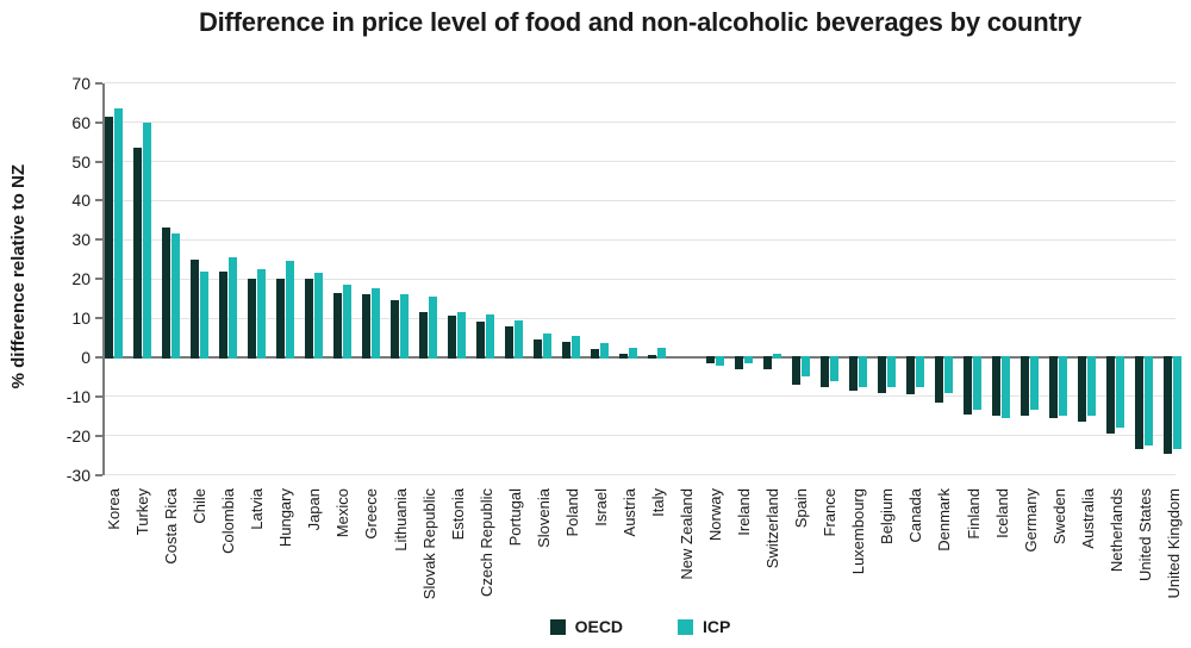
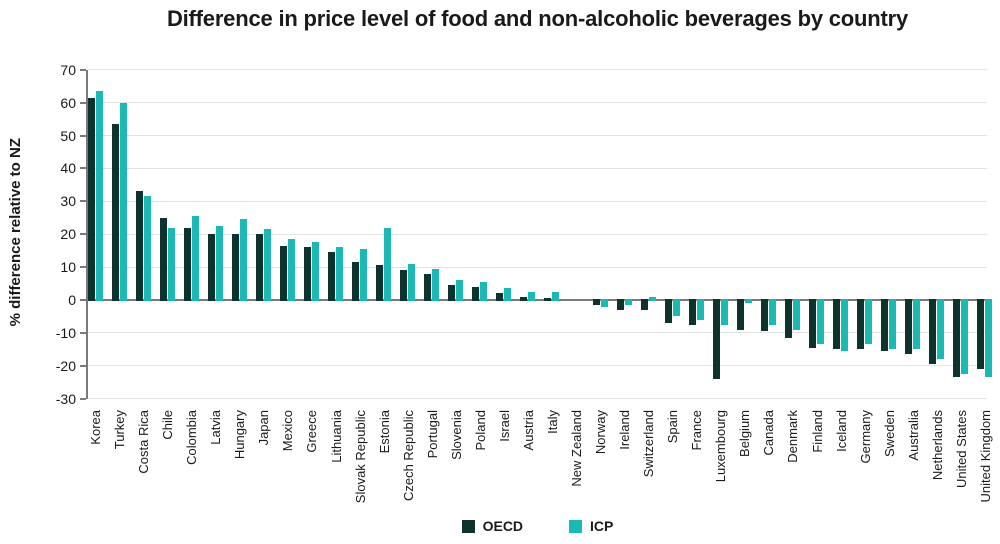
ICP/Estonia: 12 -> 22
OECD/Luxembourg: -8 -> -24
ICP/Belgium: -8 -> -1
OECD/United Kingdom: -24 -> -21
